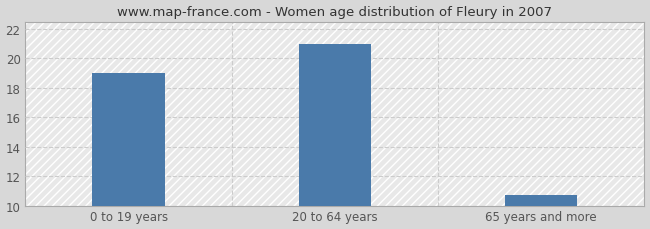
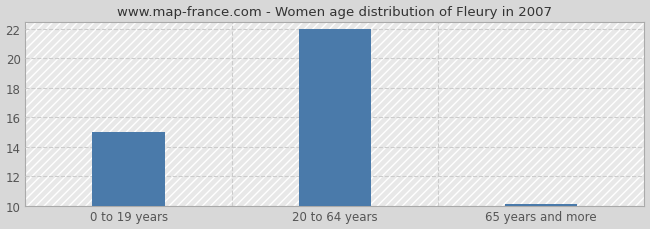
0 to 19 years: 19.0 -> 15.0
20 to 64 years: 21.0 -> 22.0
65 years and more: 10.7 -> 10.1
